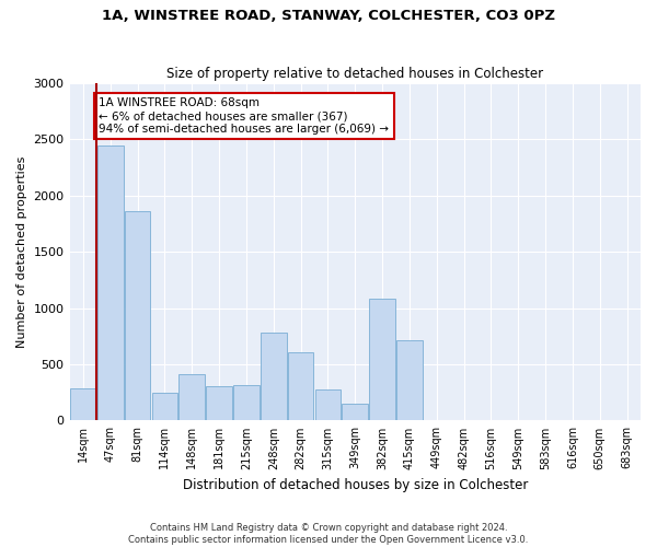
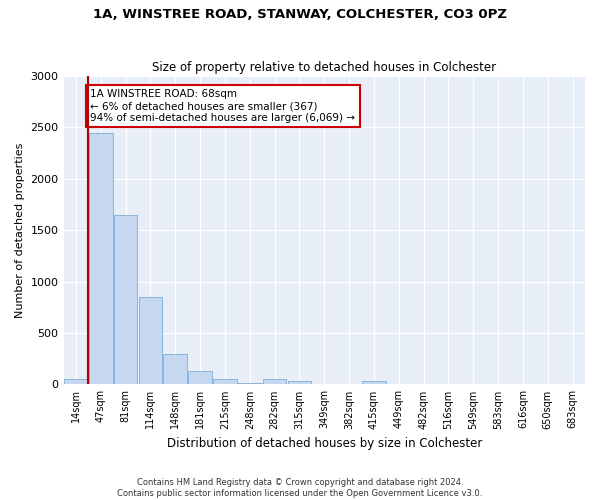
14sqm: 290 -> 50
81sqm: 1860 -> 1650
114sqm: 250 -> 850
148sqm: 410 -> 300
181sqm: 310 -> 130
215sqm: 320 -> 50
248sqm: 780 -> 10
282sqm: 610 -> 50
315sqm: 280 -> 40
349sqm: 150 -> 0
382sqm: 1080 -> 0
415sqm: 710 -> 30
